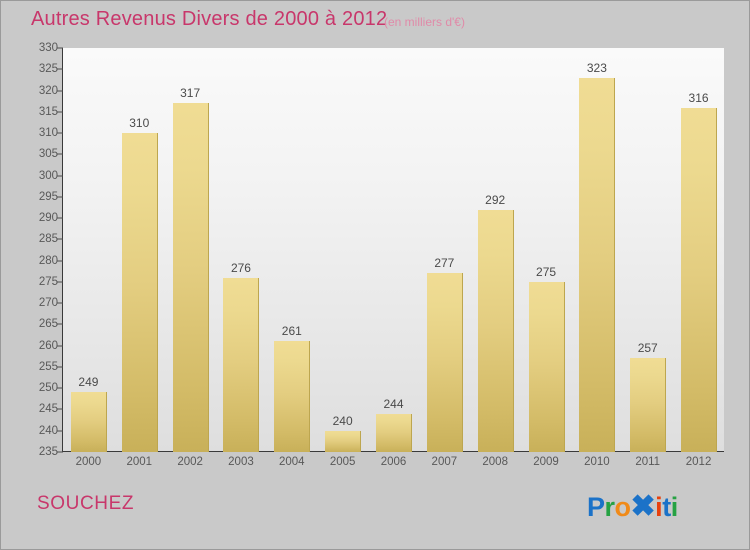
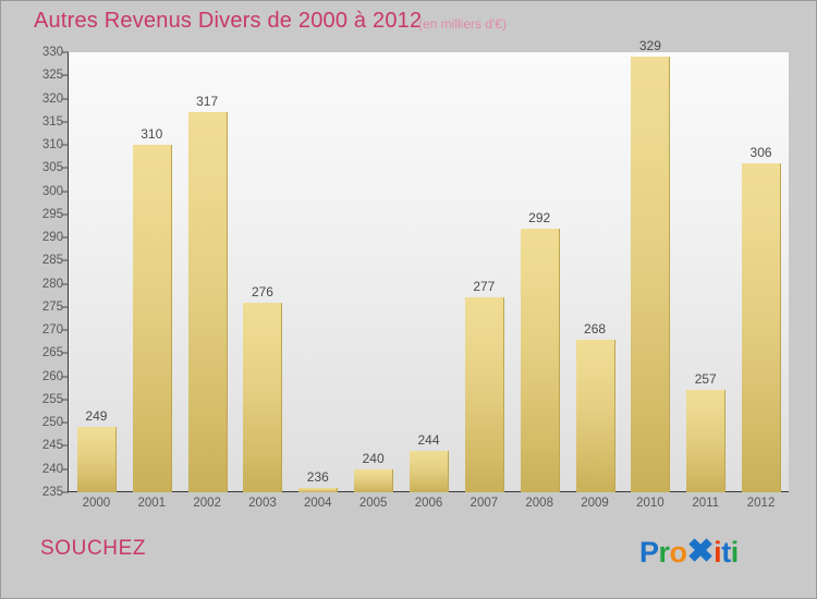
2004: 261 -> 236
2009: 275 -> 268
2010: 323 -> 329
2012: 316 -> 306
